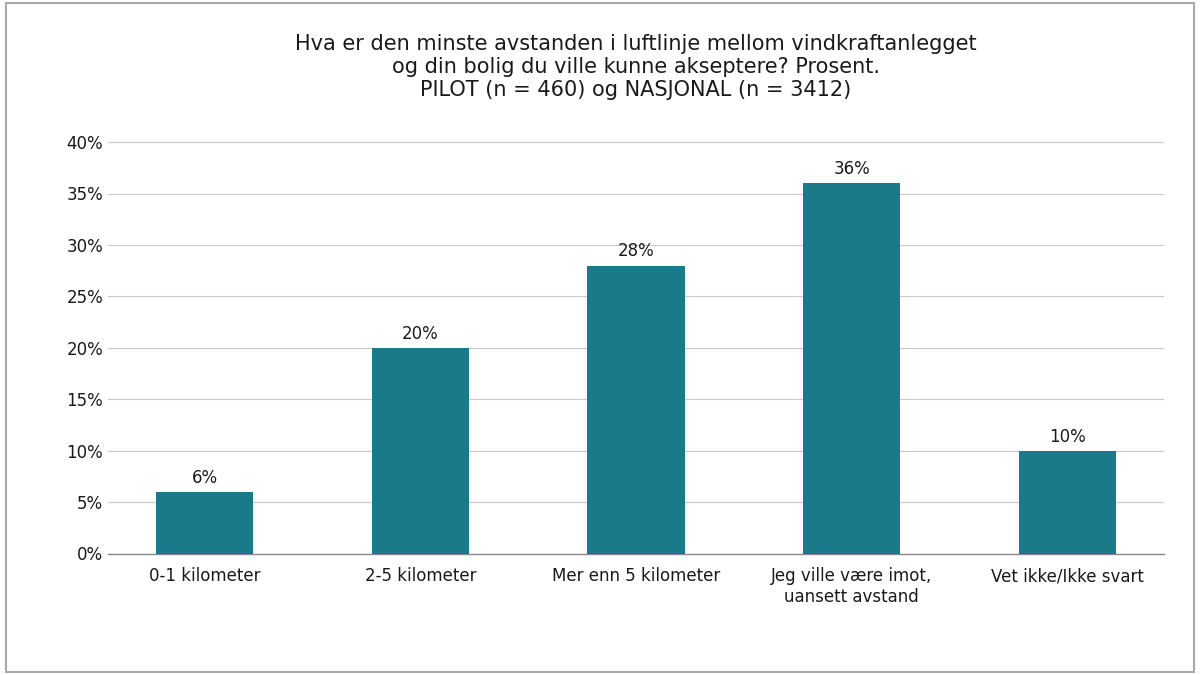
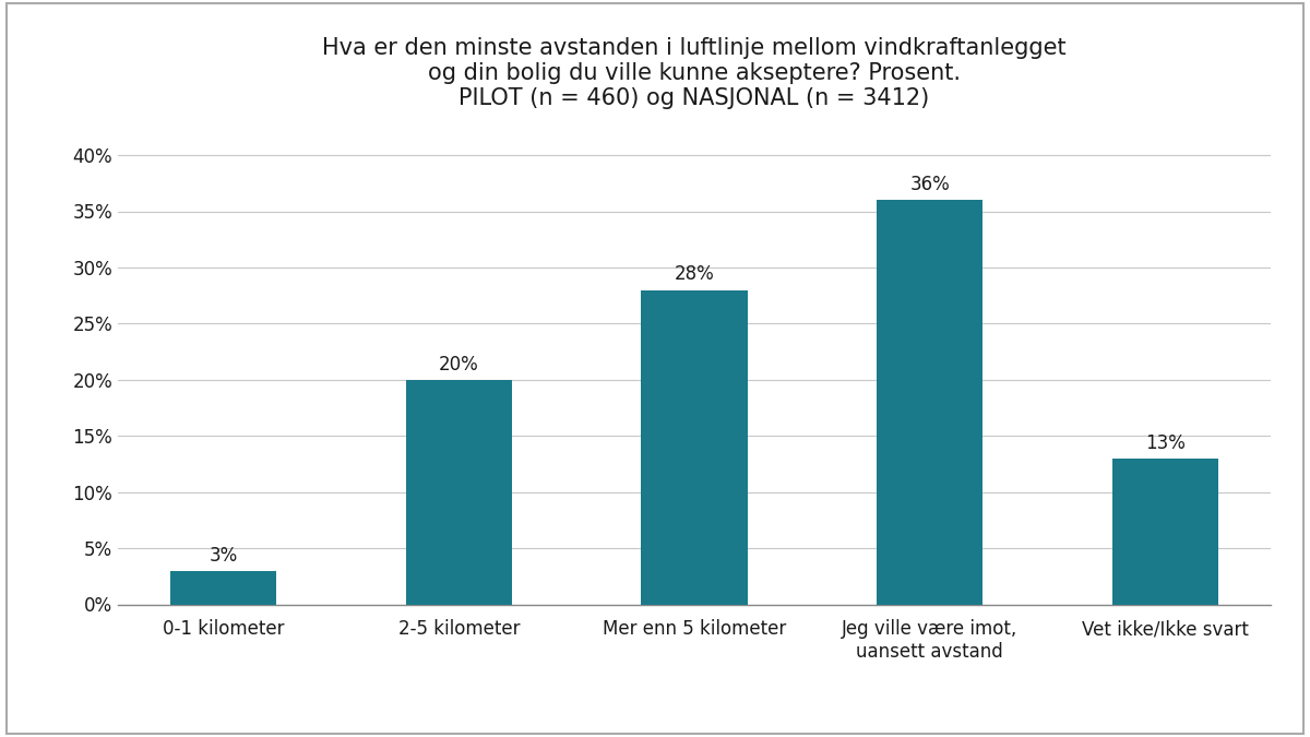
0-1 kilometer: 6% -> 3%
Vet ikke/Ikke svart: 10% -> 13%
